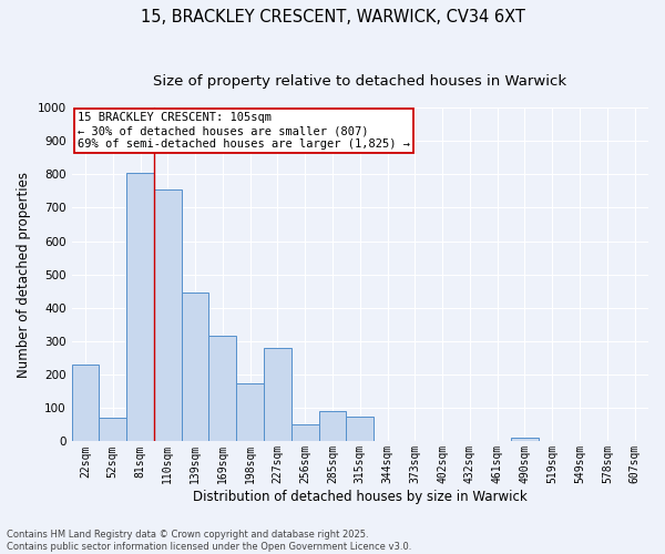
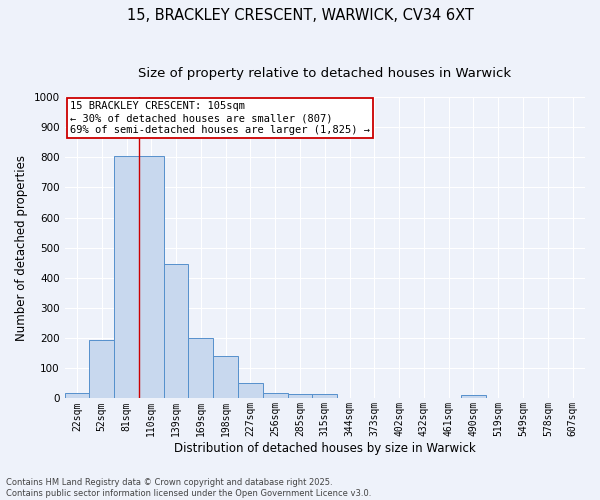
22sqm: 230 -> 18
52sqm: 70 -> 195
110sqm: 755 -> 805
169sqm: 315 -> 200
198sqm: 175 -> 140
227sqm: 280 -> 50
256sqm: 50 -> 18
285sqm: 90 -> 13
315sqm: 75 -> 13
